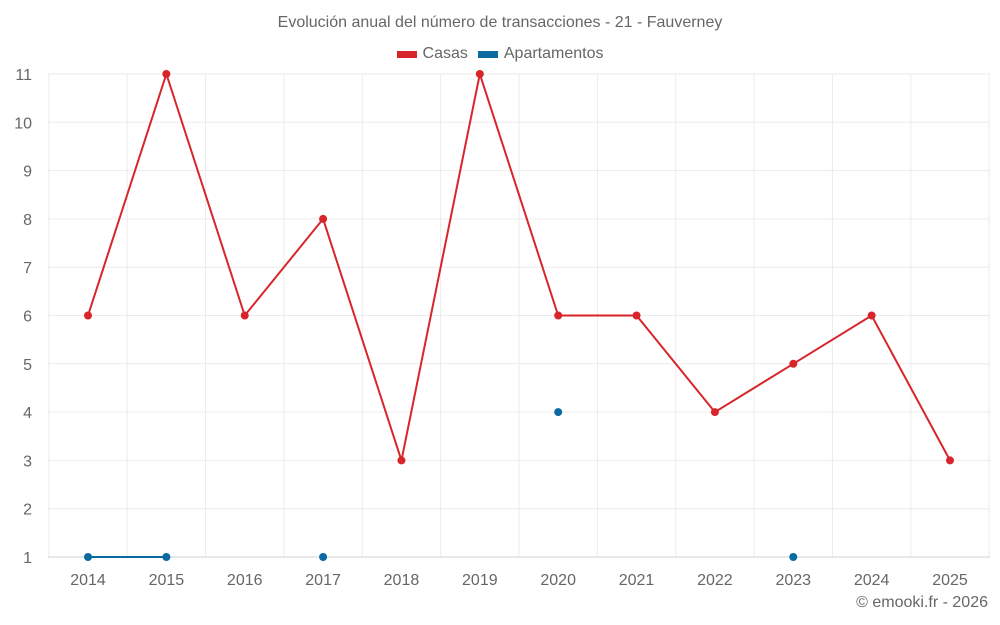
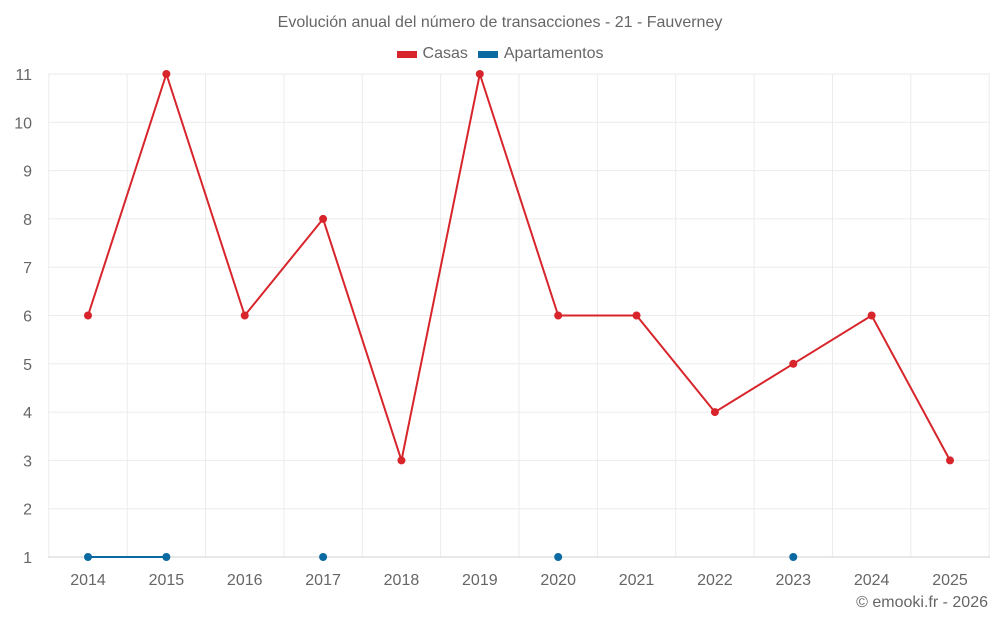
Apartamentos/2020: 4 -> 1
